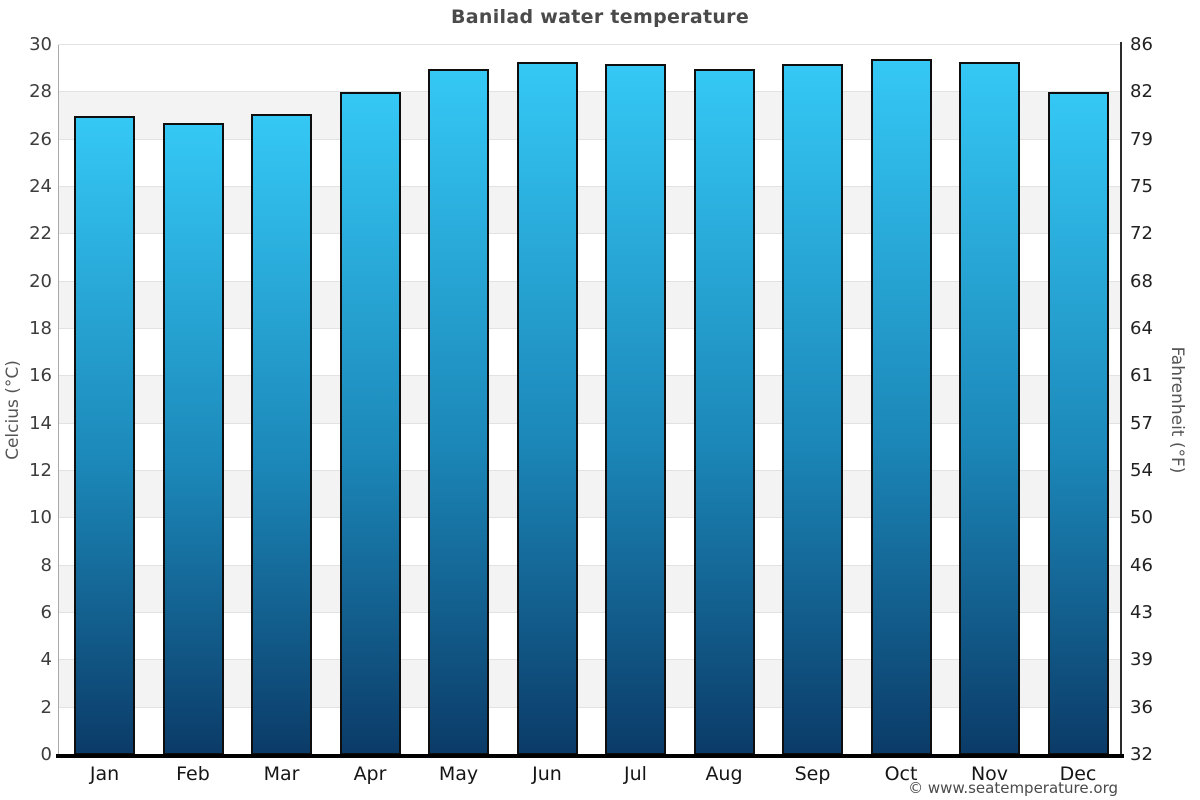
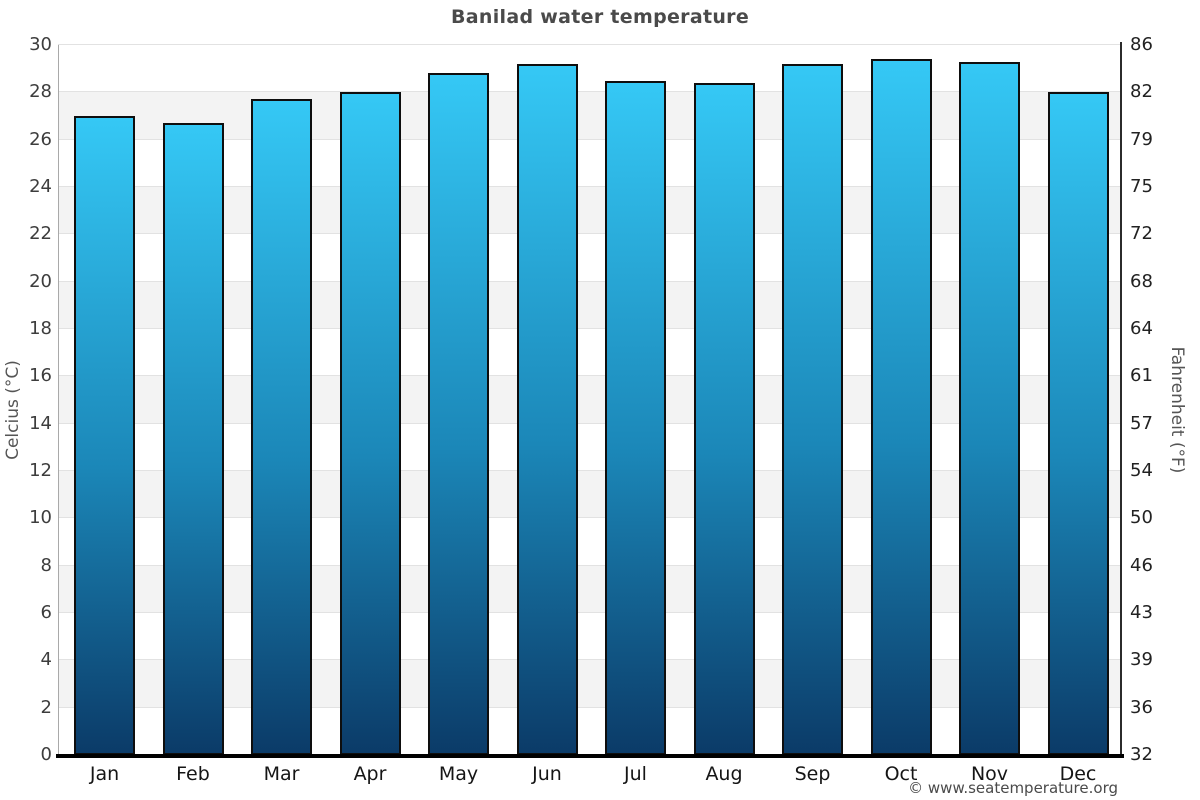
Mar: 27.1 -> 27.7
May: 29.0 -> 28.8
Jun: 29.3 -> 29.2
Jul: 29.2 -> 28.5
Aug: 29.0 -> 28.4
